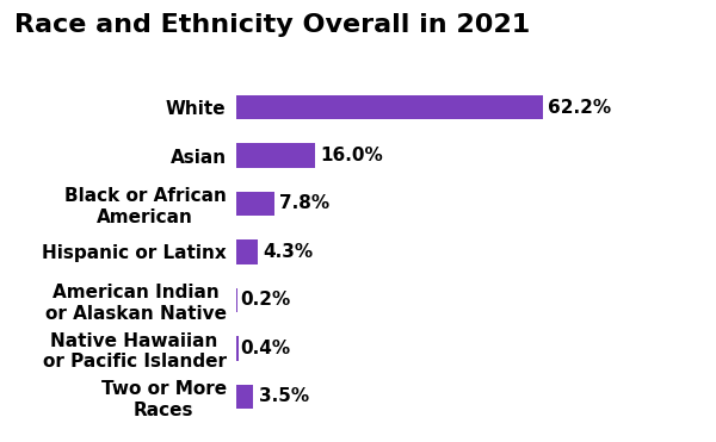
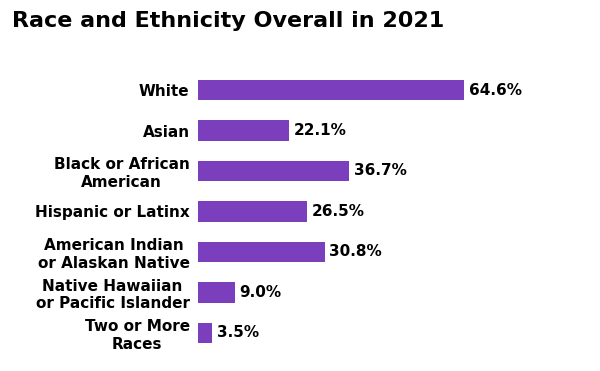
White: 62.2% -> 64.6%
Asian: 16.0% -> 22.1%
Black or African American: 7.8% -> 36.7%
Hispanic or Latinx: 4.3% -> 26.5%
American Indian or Alaskan Native: 0.2% -> 30.8%
Native Hawaiian or Pacific Islander: 0.4% -> 9.0%
